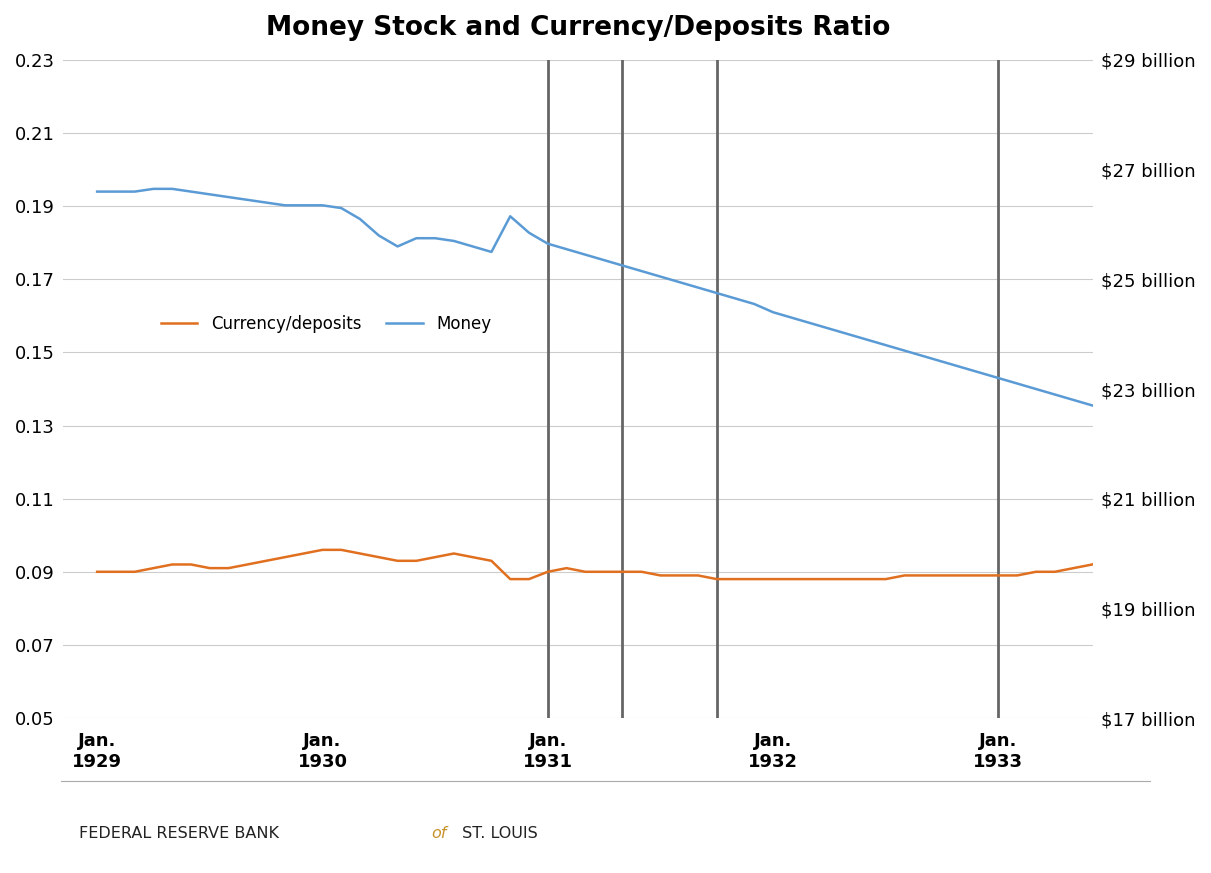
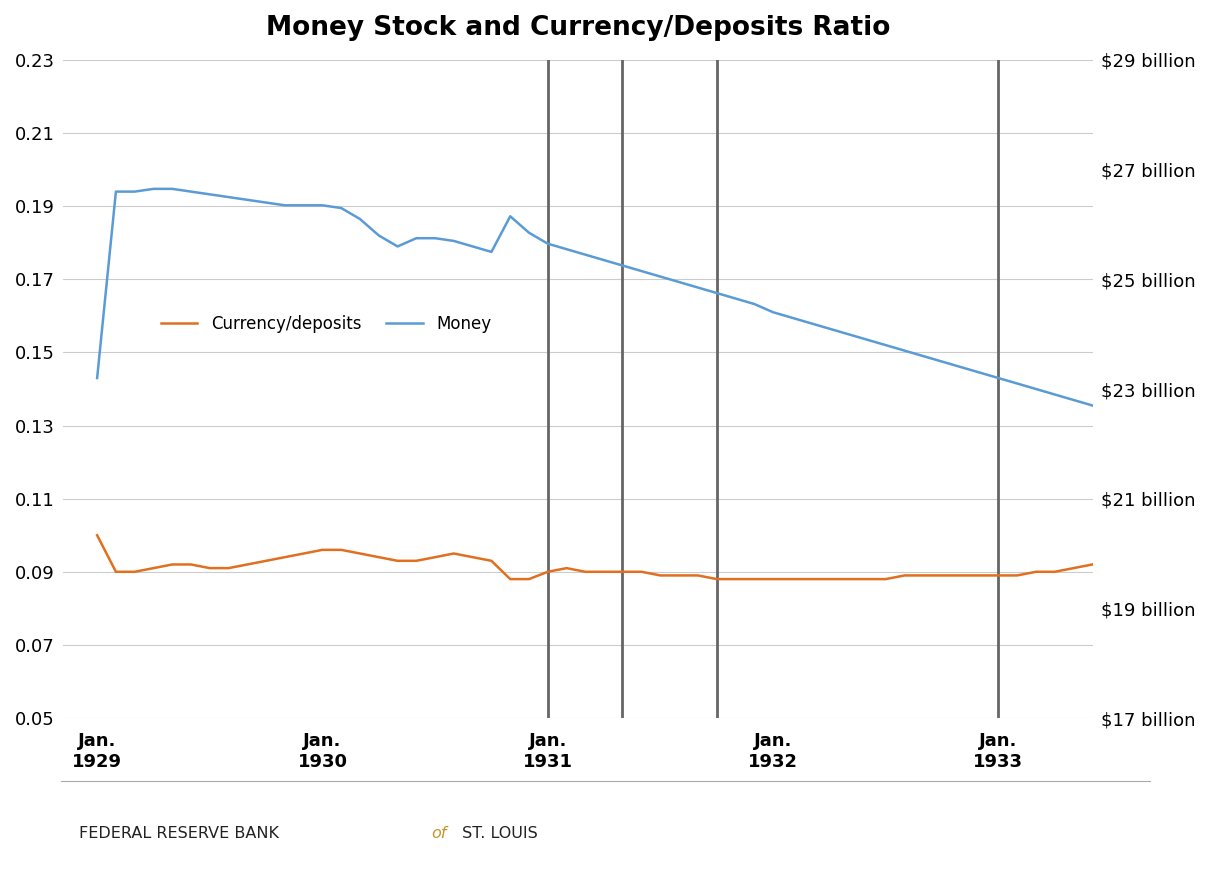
Currency/deposits/Jan. 1929: 0.090 -> 0.100
Money/Jan. 1929: $26.60 billion -> $23.20 billion
